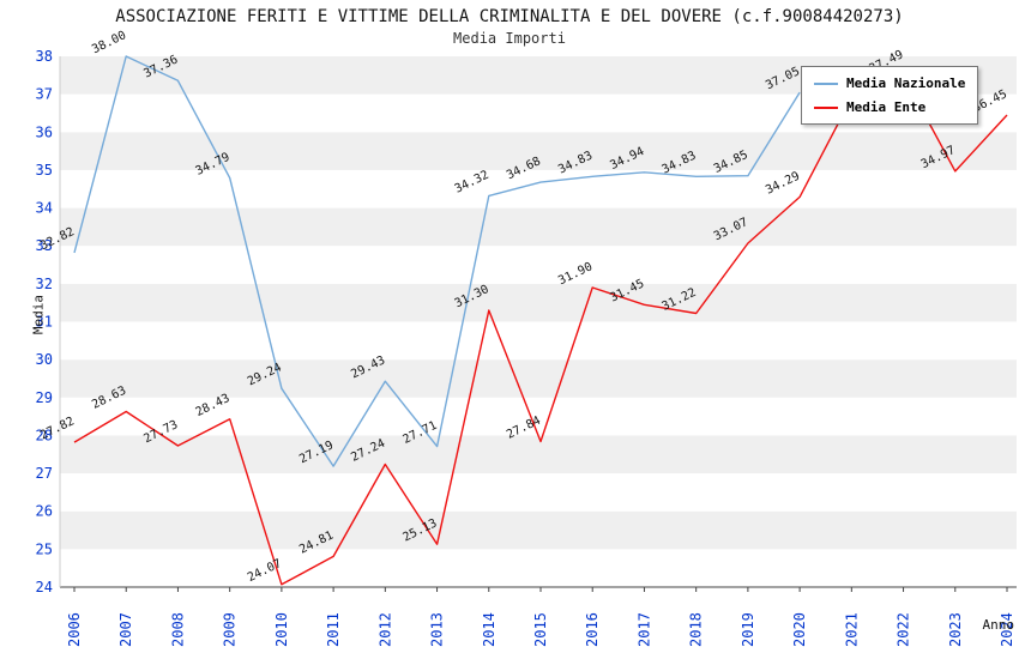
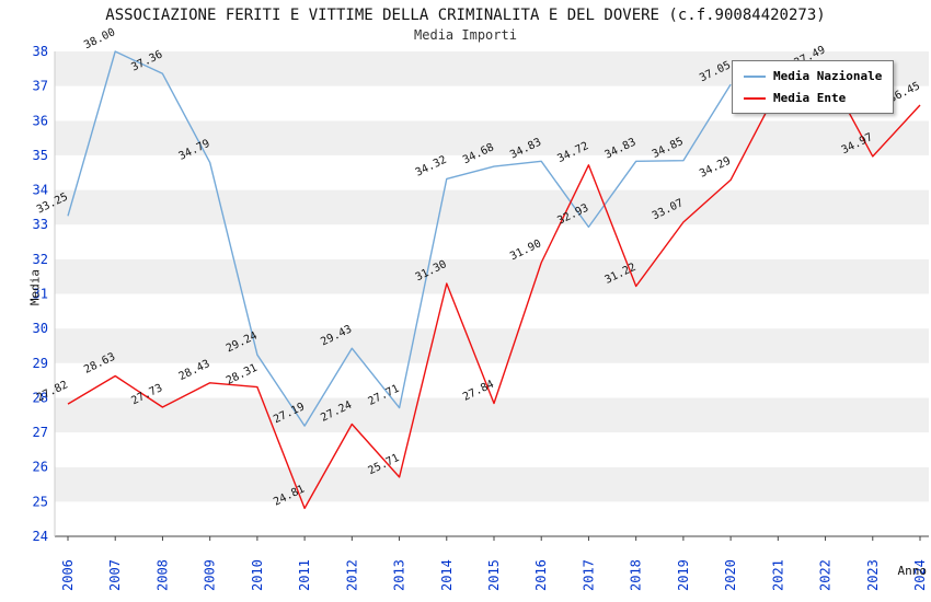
Media Nazionale/2006: 32.82 -> 33.25
Media Ente/2010: 24.07 -> 28.31
Media Ente/2013: 25.13 -> 25.71
Media Nazionale/2017: 34.94 -> 32.93
Media Ente/2017: 31.45 -> 34.72
